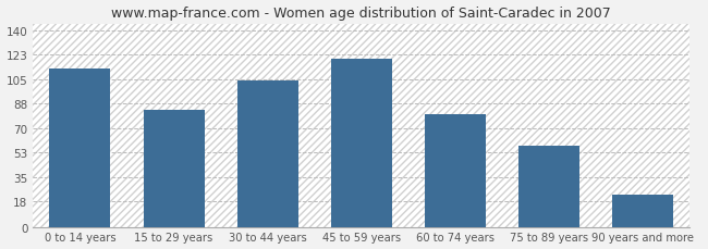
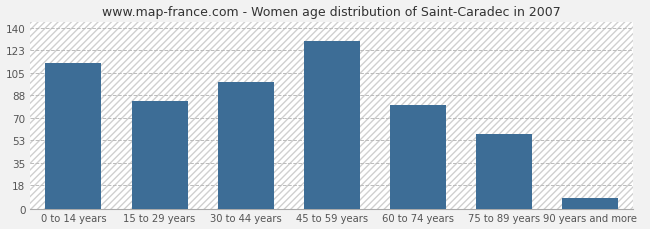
30 to 44 years: 104 -> 98
45 to 59 years: 120 -> 130
90 years and more: 23 -> 8
